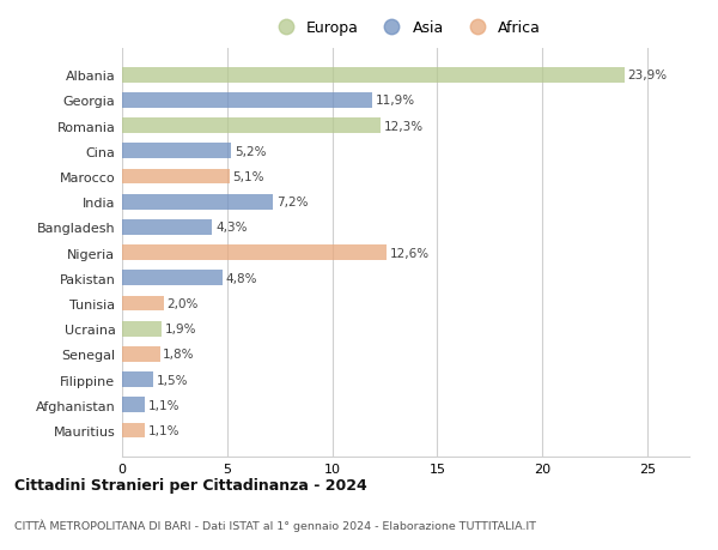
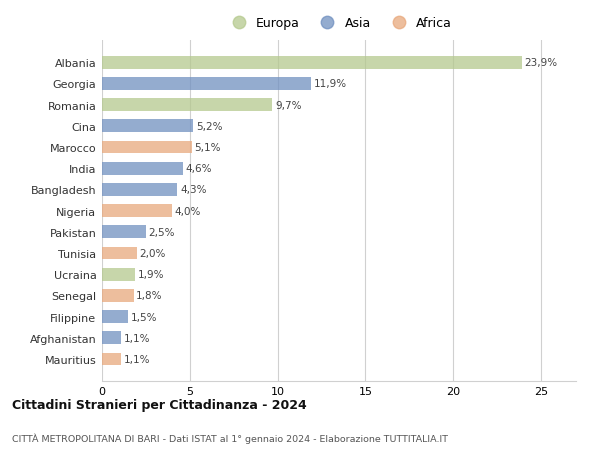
Romania: 12,3% -> 9,7%
India: 7,2% -> 4,6%
Nigeria: 12,6% -> 4,0%
Pakistan: 4,8% -> 2,5%
